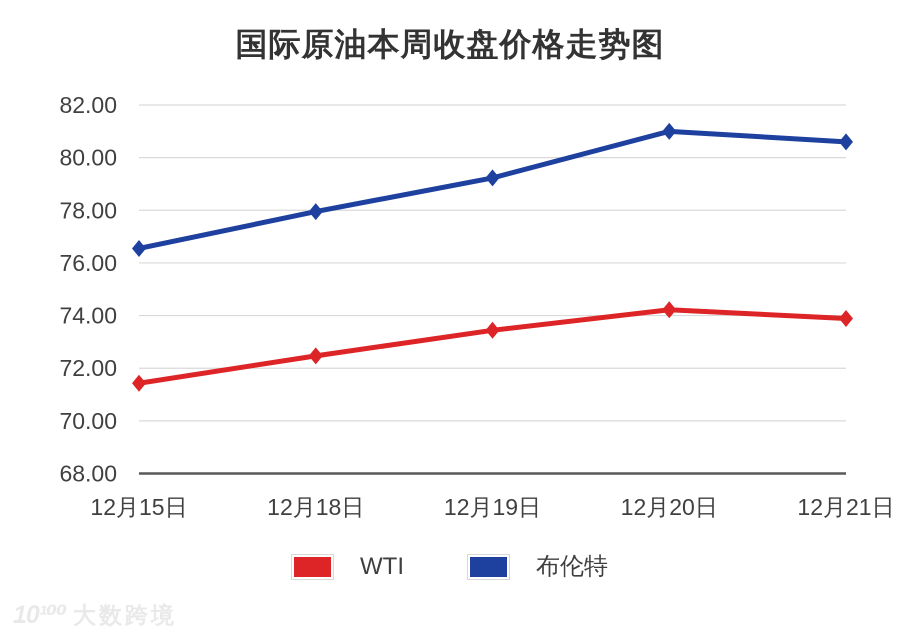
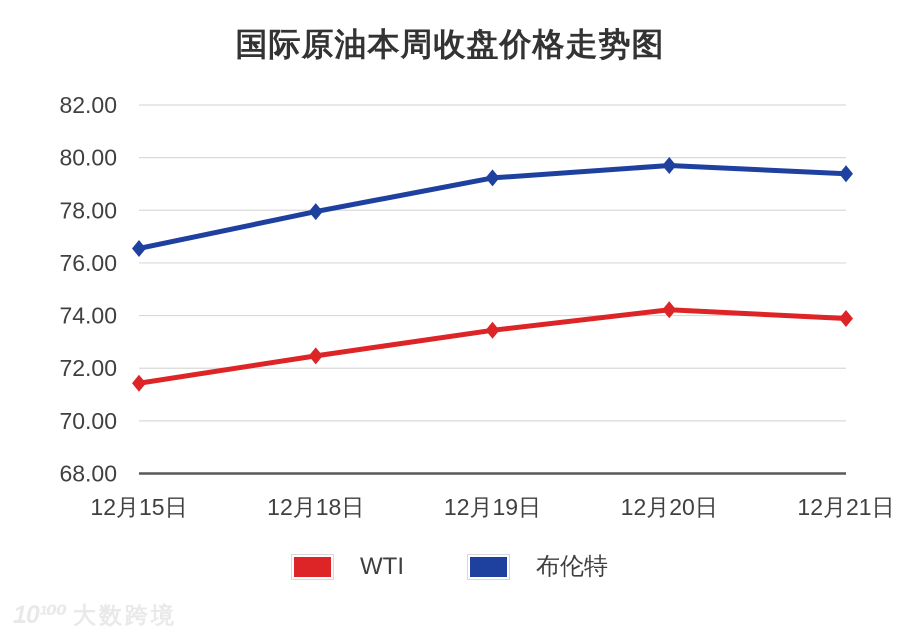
布伦特/12月20日: 81.0 -> 79.7
布伦特/12月21日: 80.6 -> 79.4
